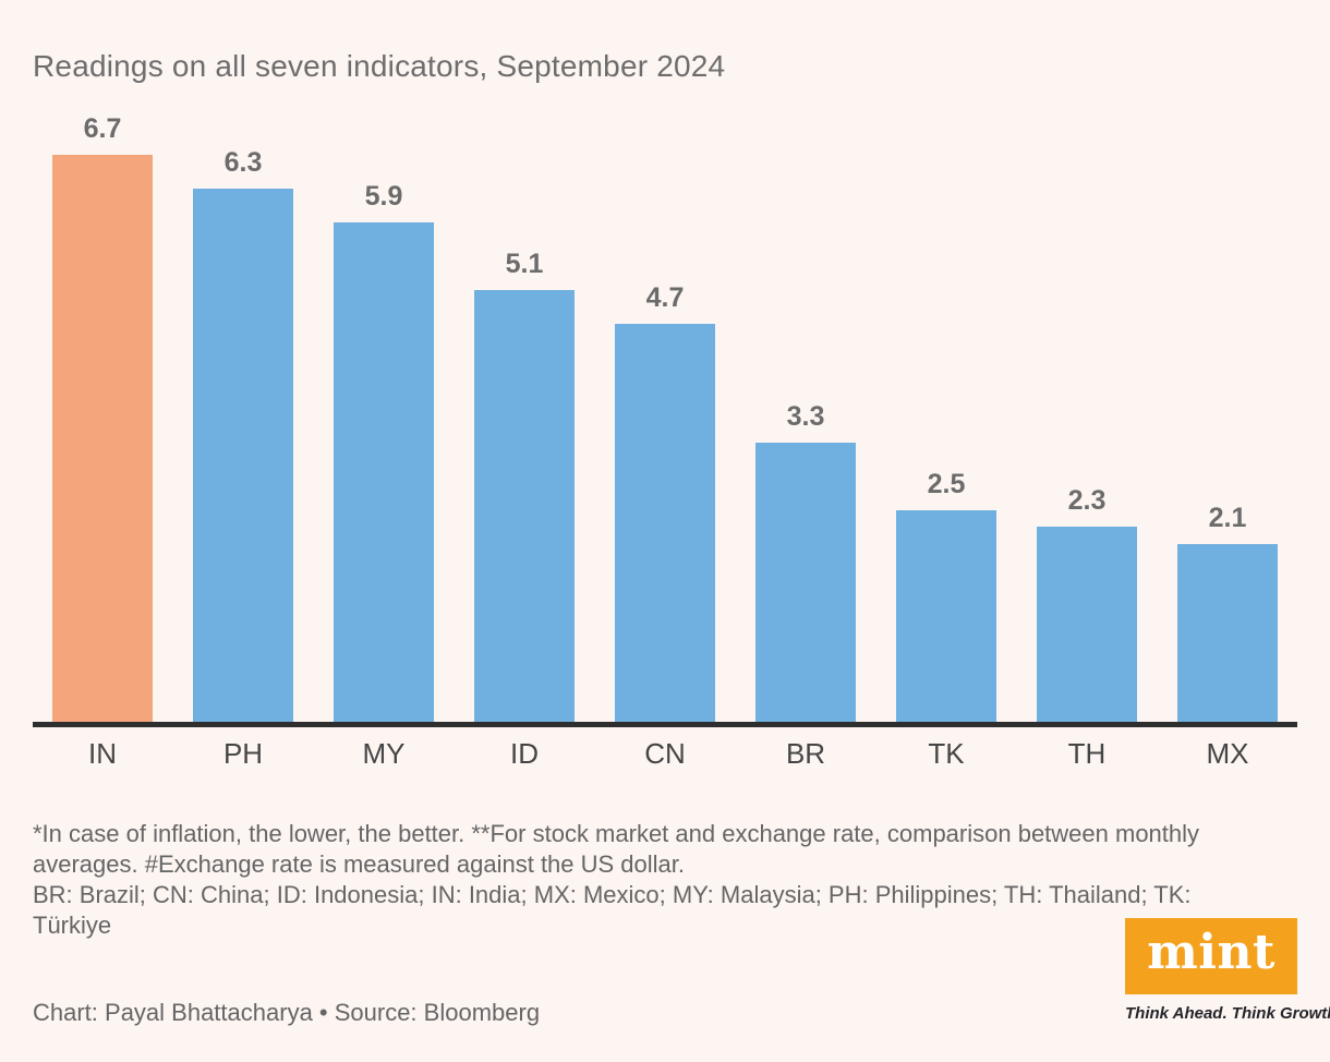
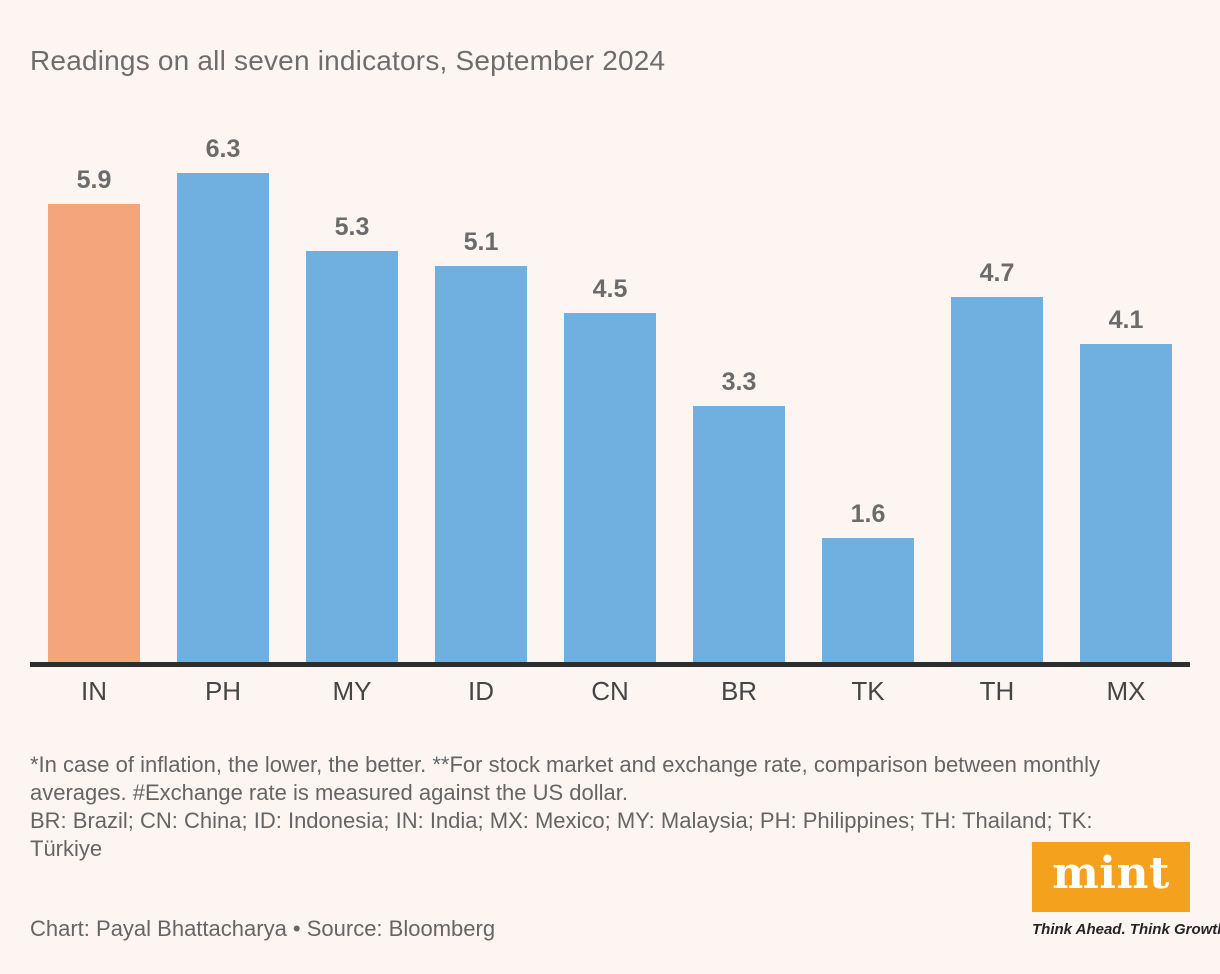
IN: 6.7 -> 5.9
MY: 5.9 -> 5.3
CN: 4.7 -> 4.5
TK: 2.5 -> 1.6
TH: 2.3 -> 4.7
MX: 2.1 -> 4.1
